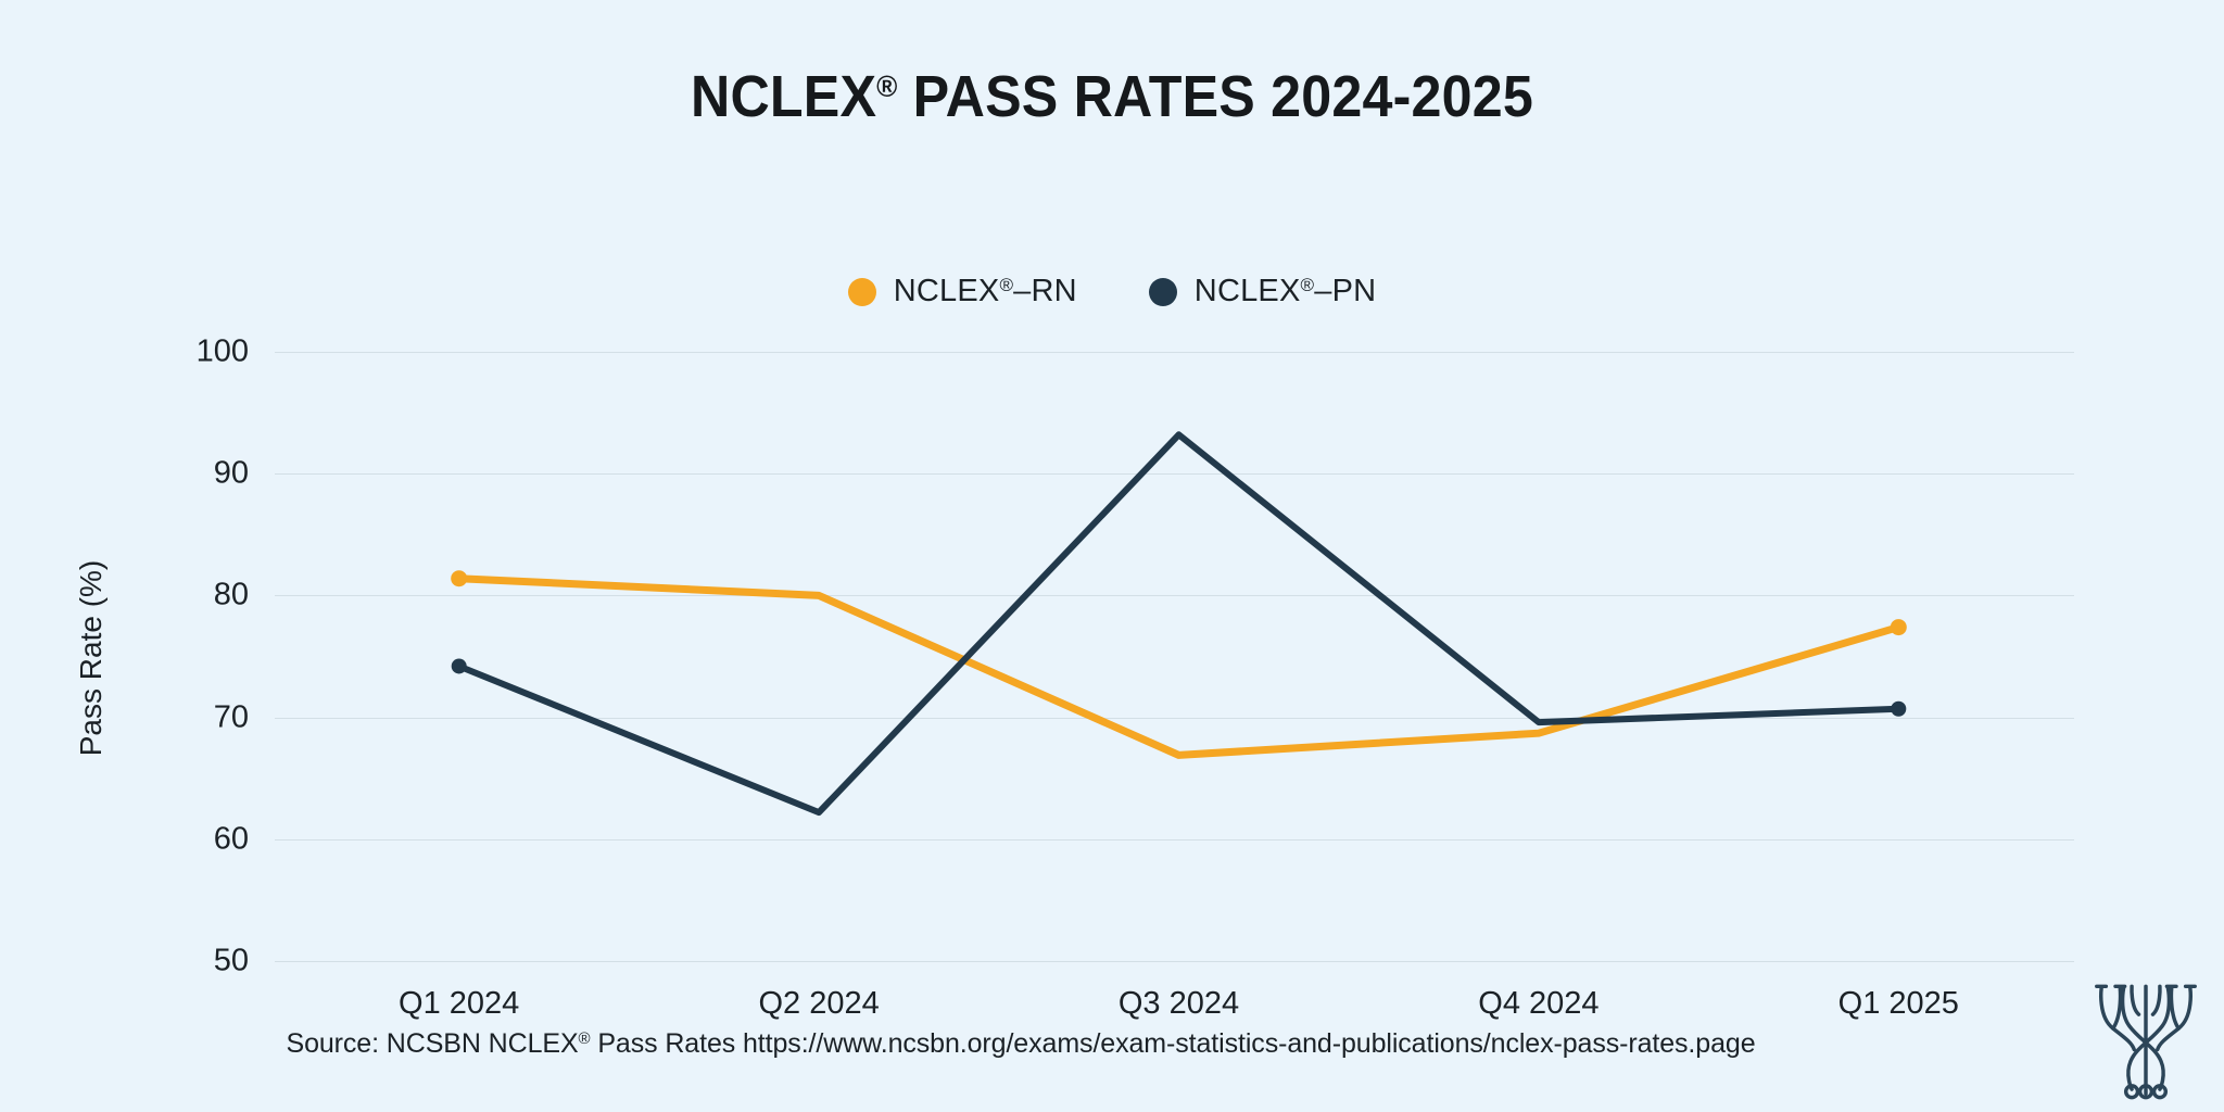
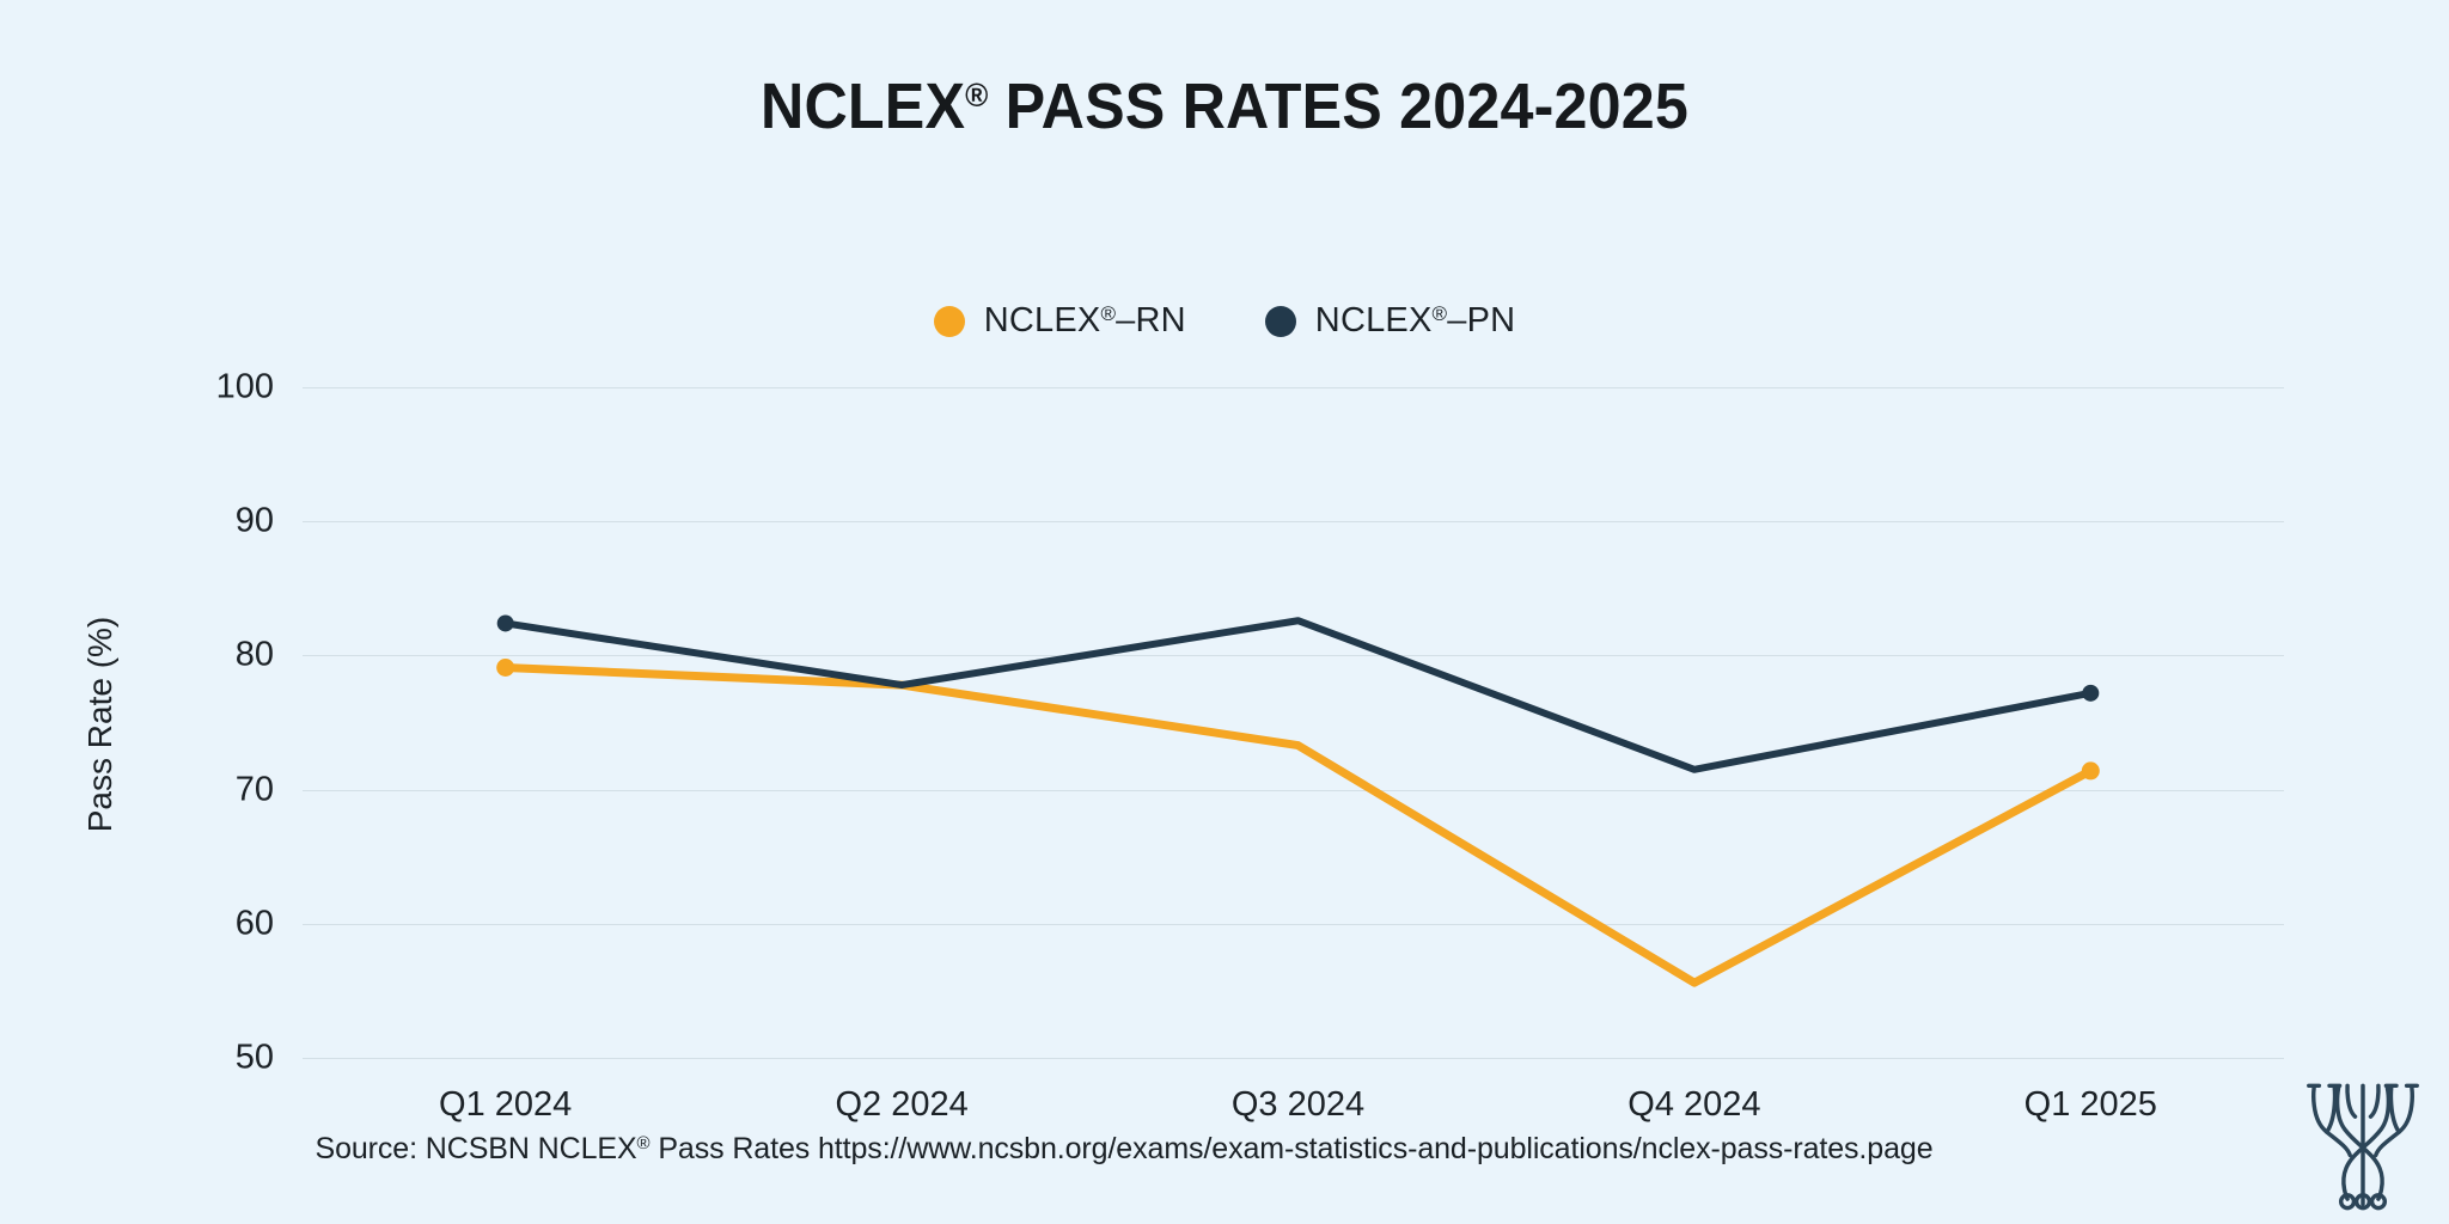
NCLEX®–RN/Q1 2024: 81.4 -> 79.1
NCLEX®–PN/Q1 2024: 74.2 -> 82.4
NCLEX®–RN/Q2 2024: 80.0 -> 77.8
NCLEX®–PN/Q2 2024: 62.2 -> 77.8
NCLEX®–RN/Q3 2024: 66.9 -> 73.3
NCLEX®–PN/Q3 2024: 93.2 -> 82.6
NCLEX®–RN/Q4 2024: 68.7 -> 55.6
NCLEX®–PN/Q4 2024: 69.6 -> 71.5
NCLEX®–RN/Q1 2025: 77.4 -> 71.4
NCLEX®–PN/Q1 2025: 70.7 -> 77.2
